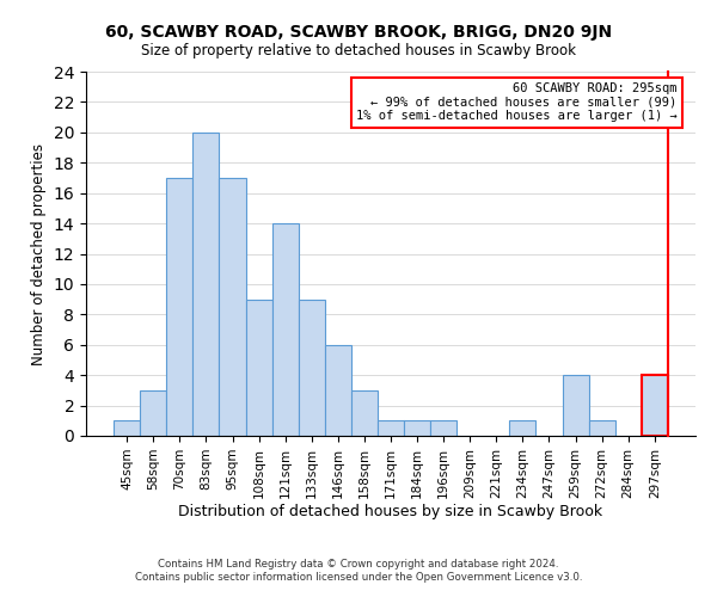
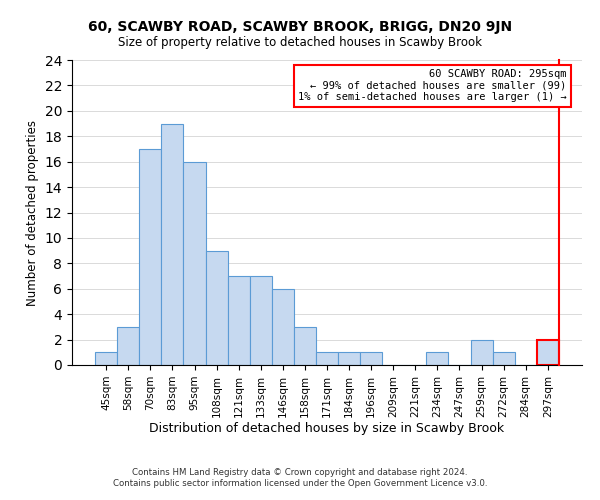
83sqm: 20 -> 19
95sqm: 17 -> 16
121sqm: 14 -> 7
133sqm: 9 -> 7
259sqm: 4 -> 2
297sqm: 4 -> 2
